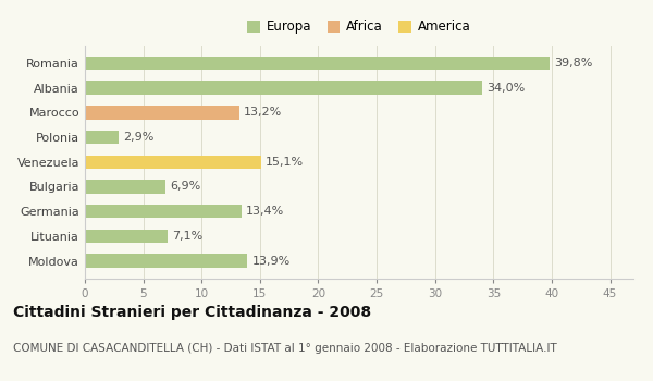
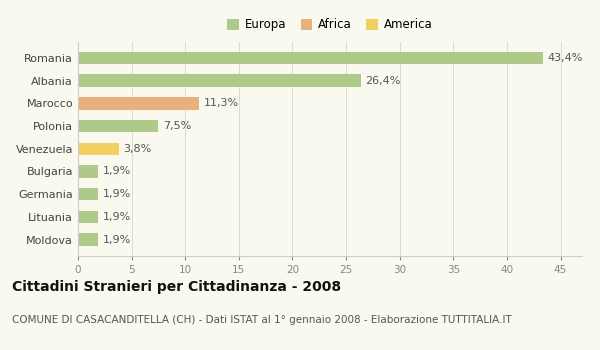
Romania: 39,8% -> 43,4%
Albania: 34,0% -> 26,4%
Marocco: 13,2% -> 11,3%
Polonia: 2,9% -> 7,5%
Venezuela: 15,1% -> 3,8%
Bulgaria: 6,9% -> 1,9%
Germania: 13,4% -> 1,9%
Lituania: 7,1% -> 1,9%
Moldova: 13,9% -> 1,9%
